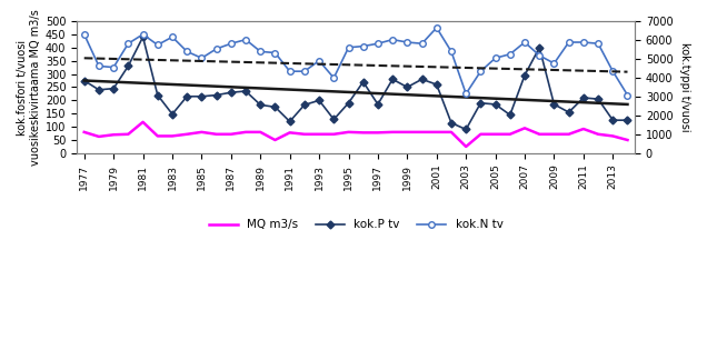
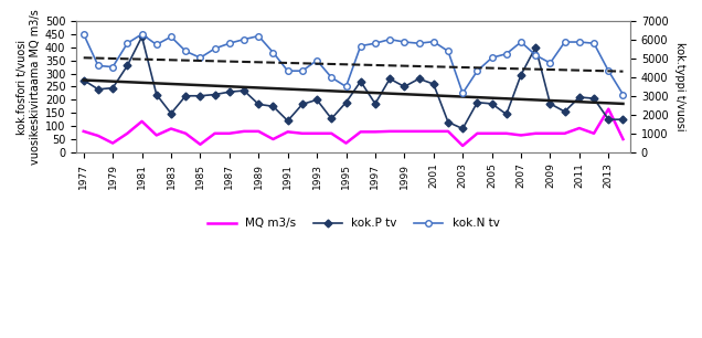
MQ m3/s/1979: 70 -> 35
MQ m3/s/1983: 65 -> 90
MQ m3/s/1985: 80 -> 30
kok.N tv/1989: 5400 -> 6200
MQ m3/s/1995: 80 -> 35
kok.N tv/1995: 5600 -> 3500
kok.N tv/2001: 6600 -> 5900
MQ m3/s/2007: 95 -> 65
MQ m3/s/2013: 65 -> 165
